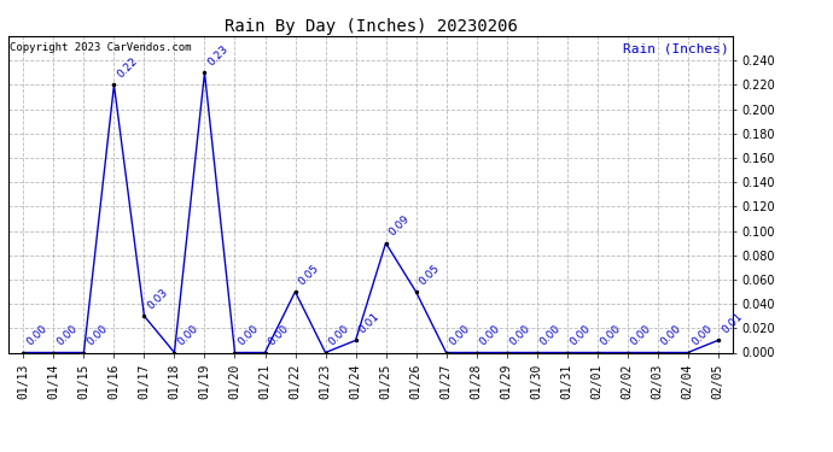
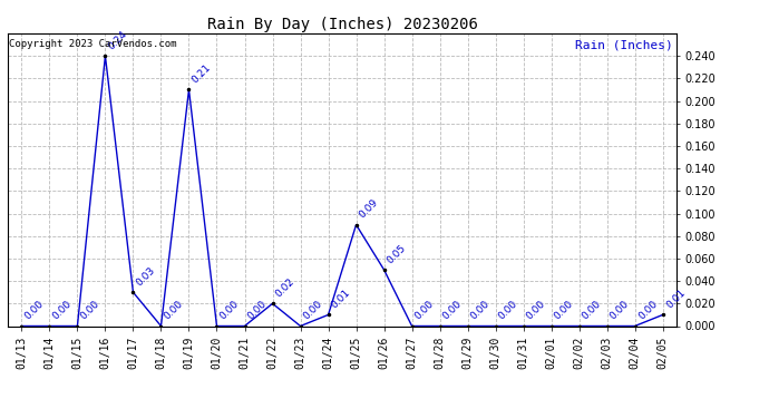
01/16: 0.22 -> 0.24
01/19: 0.23 -> 0.21
01/22: 0.05 -> 0.02
